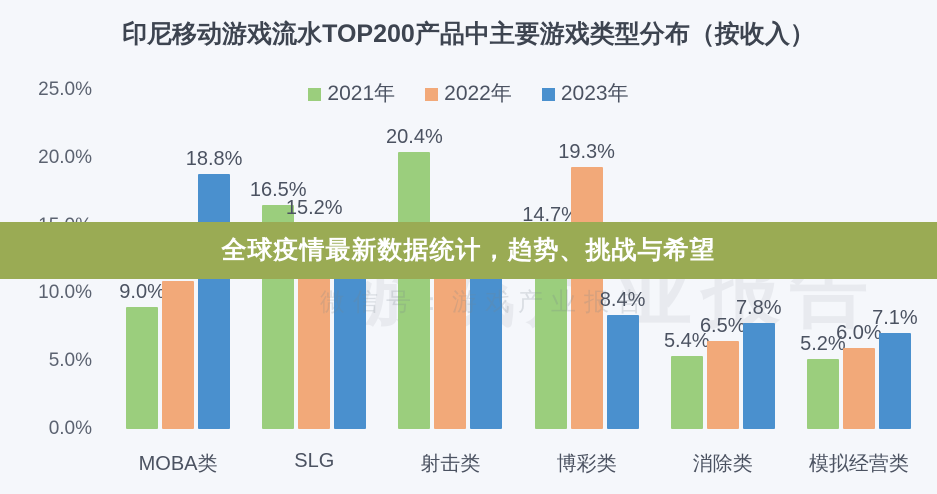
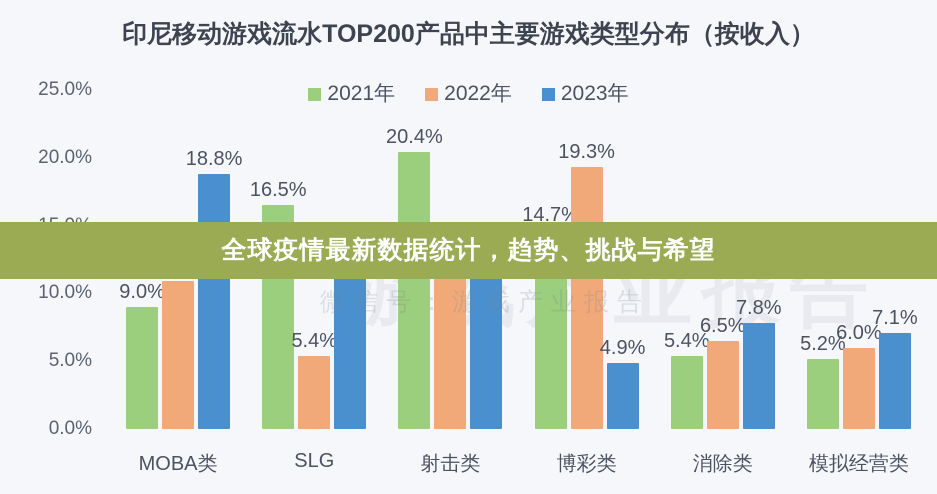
2022年/SLG: 15.2% -> 5.4%
2023年/博彩类: 8.4% -> 4.9%
